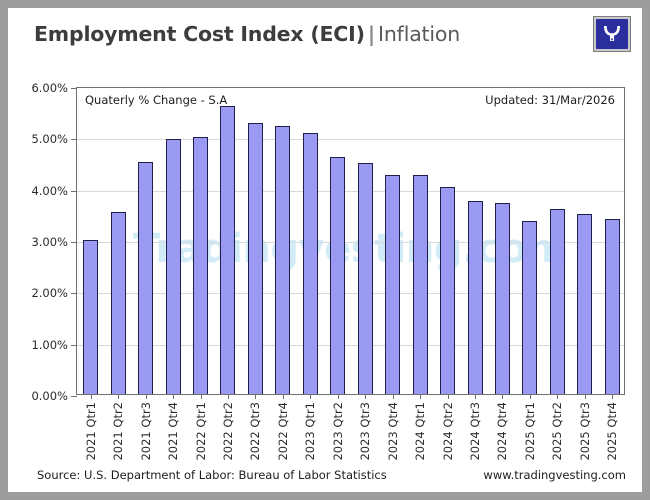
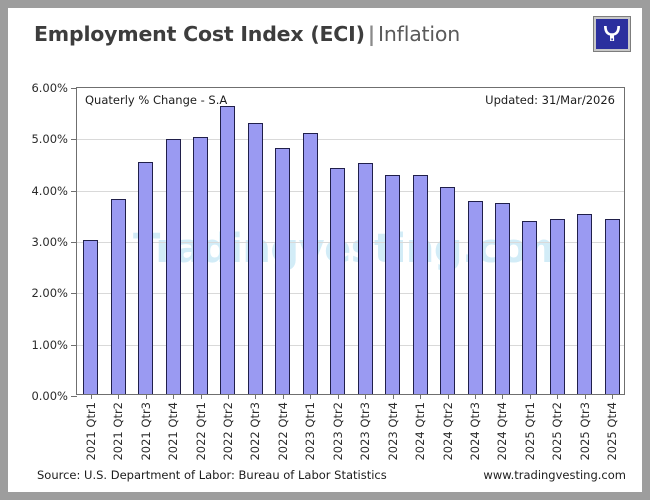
2021 Qtr2: 3.5% -> 3.8%
2022 Qtr4: 5.2% -> 4.8%
2023 Qtr2: 4.6% -> 4.4%
2025 Qtr2: 3.6% -> 3.4%
